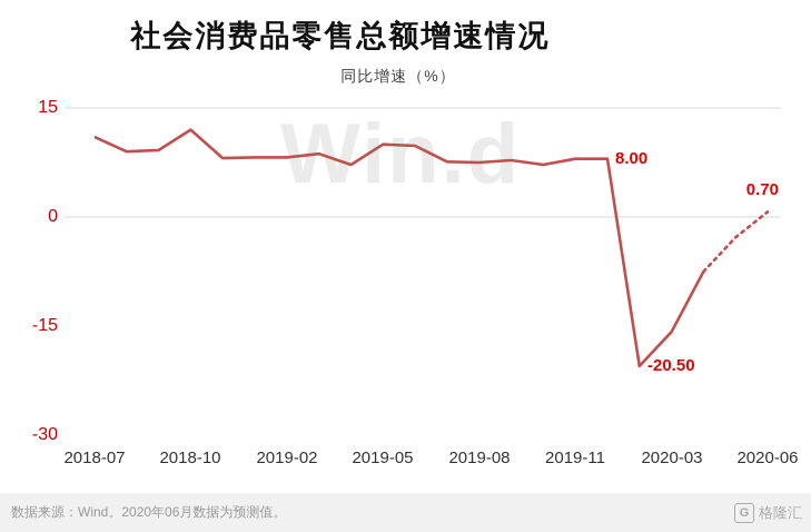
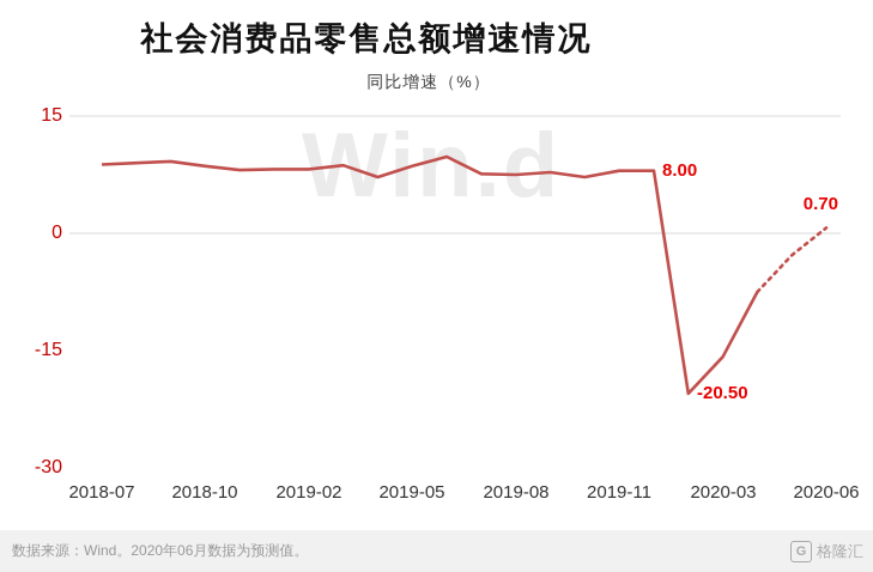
2018-07: 11 -> 9
2018-10: 12 -> 9
2019-05: 10 -> 9
